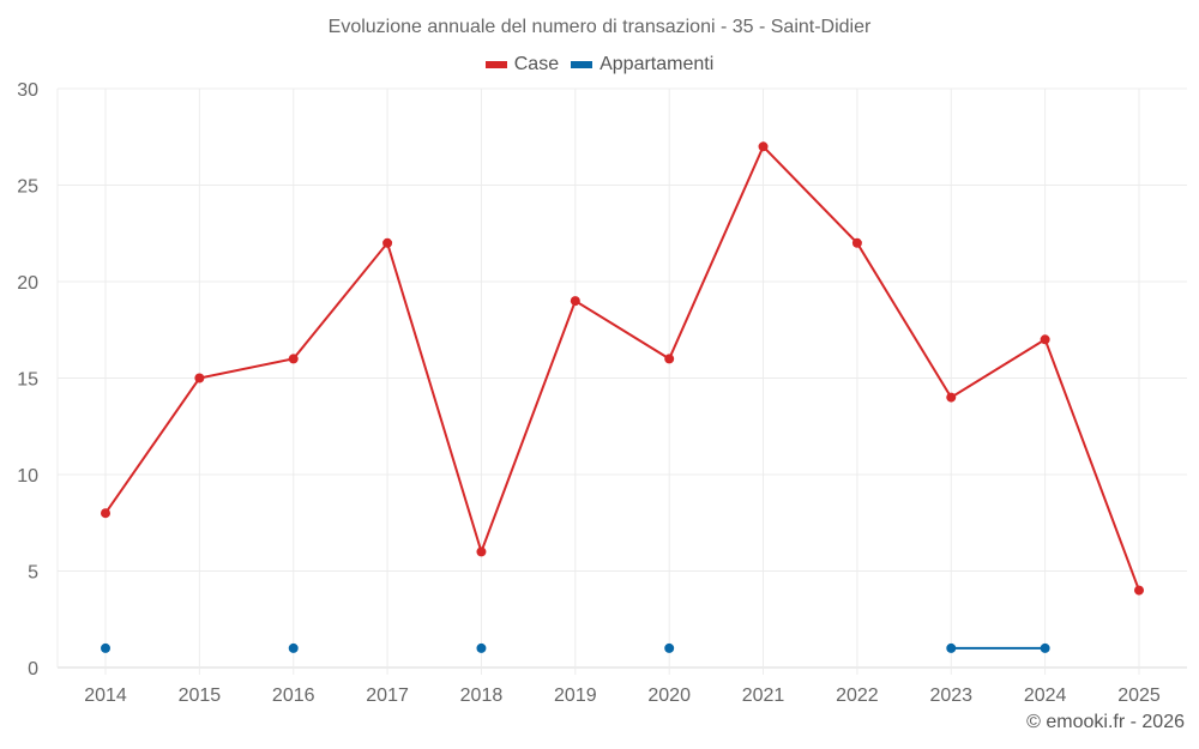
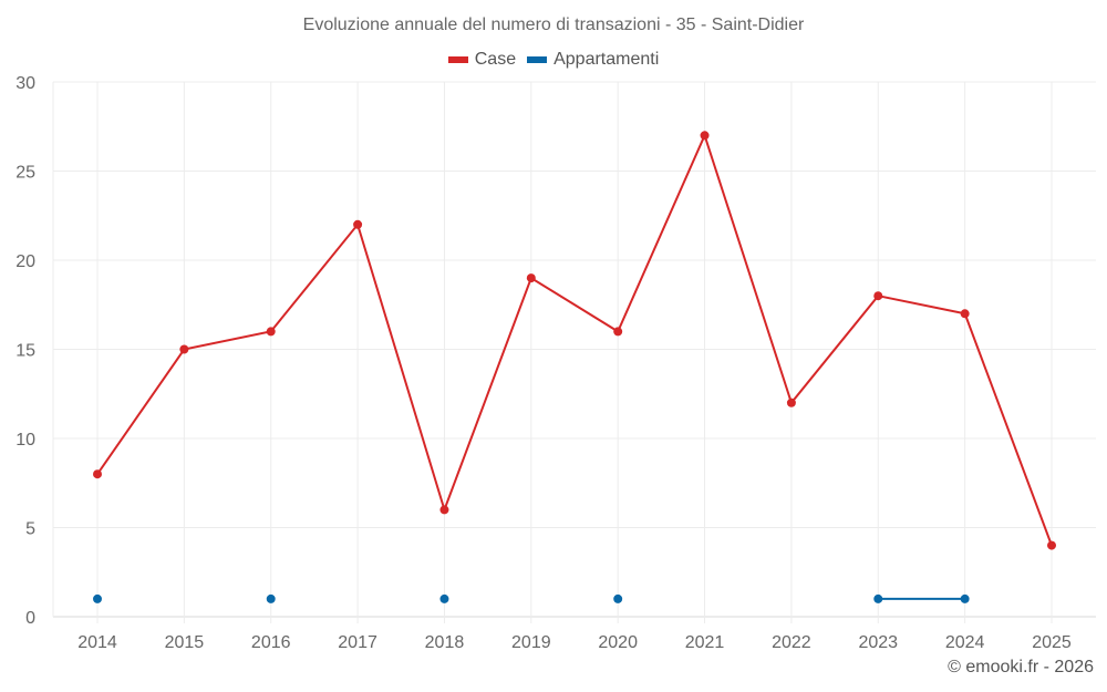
Case/2022: 22 -> 12
Case/2023: 14 -> 18
